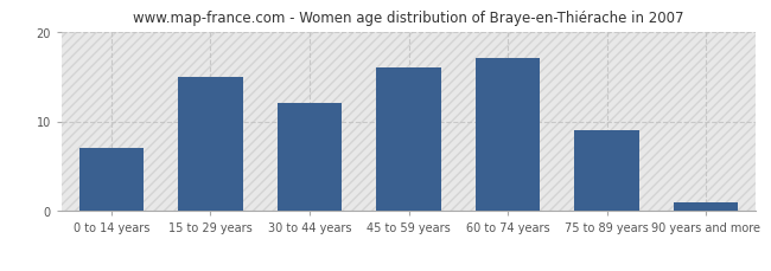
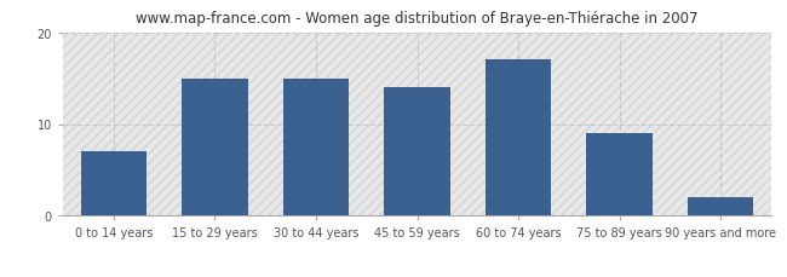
30 to 44 years: 12 -> 15
45 to 59 years: 16 -> 14
90 years and more: 1 -> 2
